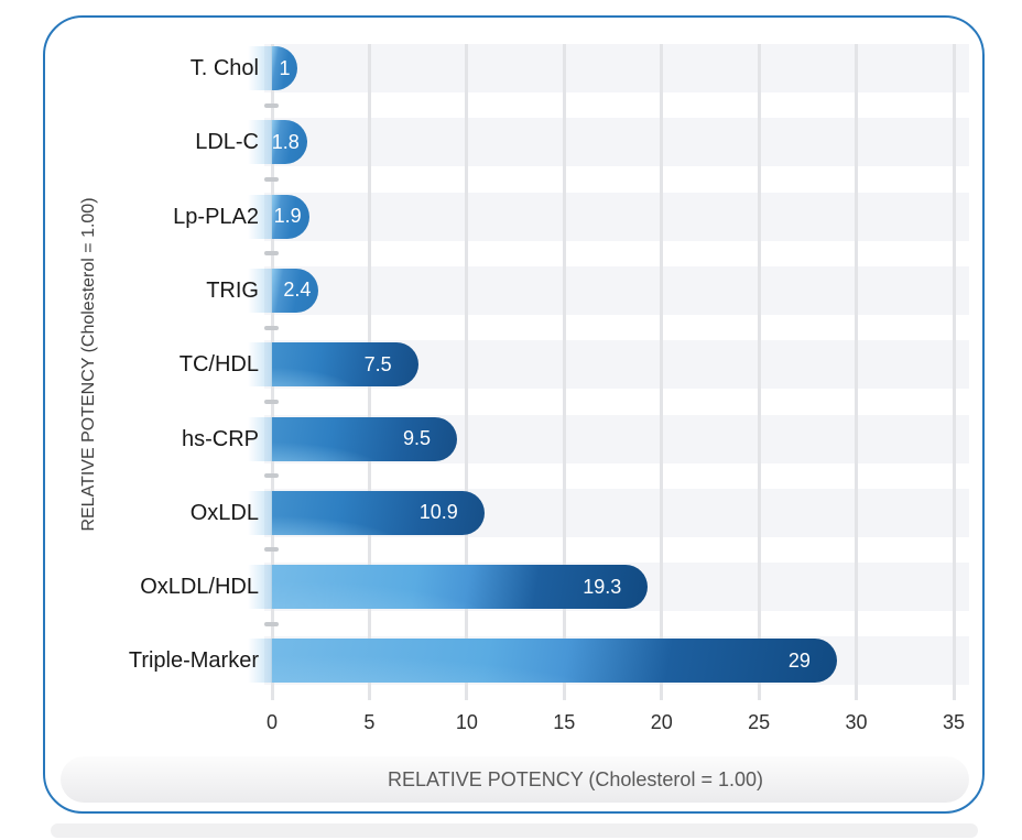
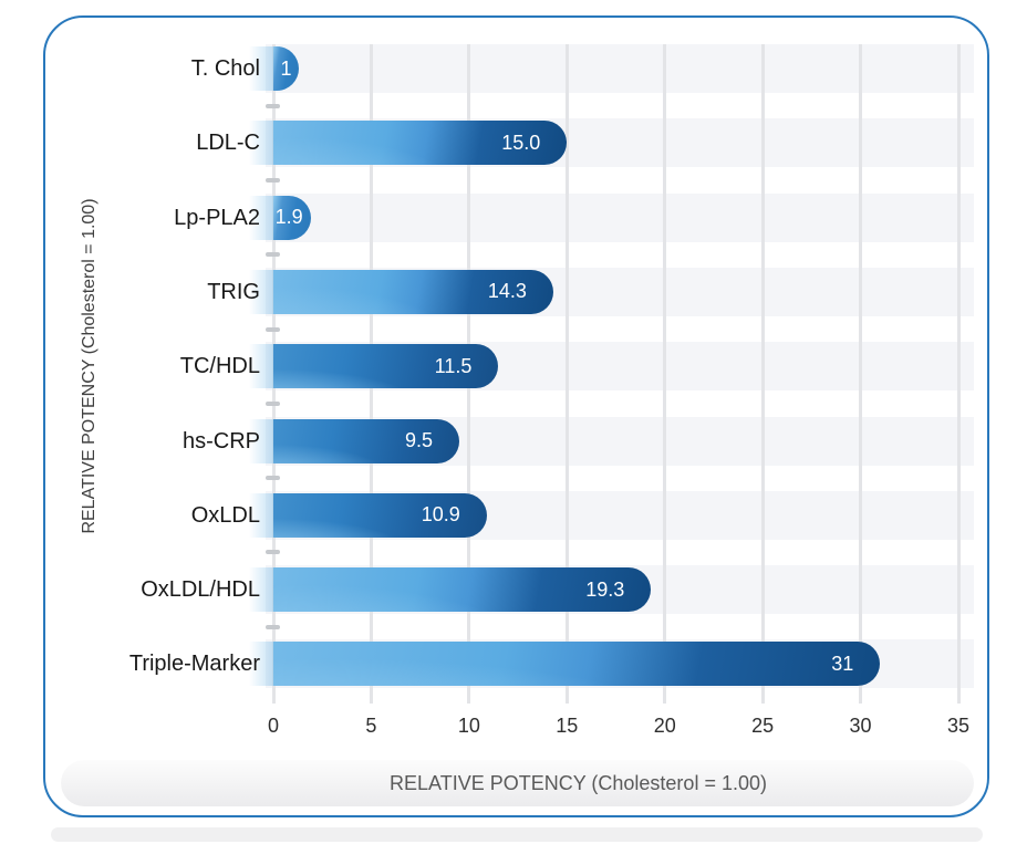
LDL-C: 1.8 -> 15.0
TRIG: 2.4 -> 14.3
TC/HDL: 7.5 -> 11.5
Triple-Marker: 29 -> 31
